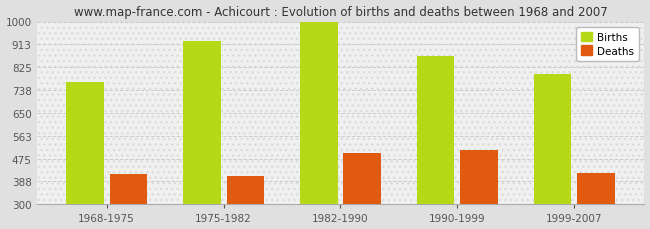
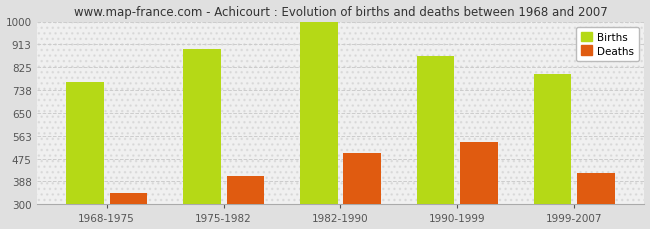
Deaths/1968-1975: 415 -> 345
Births/1975-1982: 925 -> 893
Deaths/1990-1999: 510 -> 537
